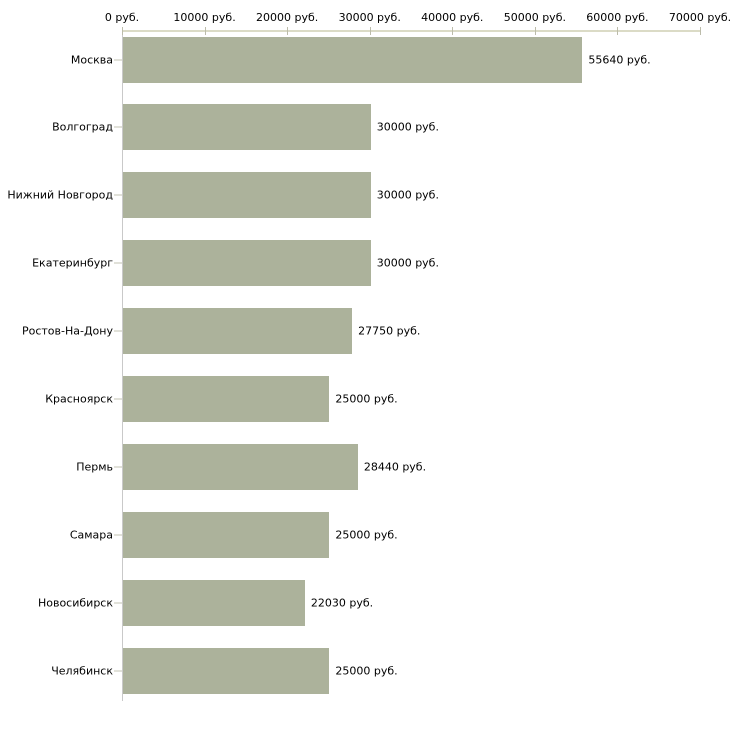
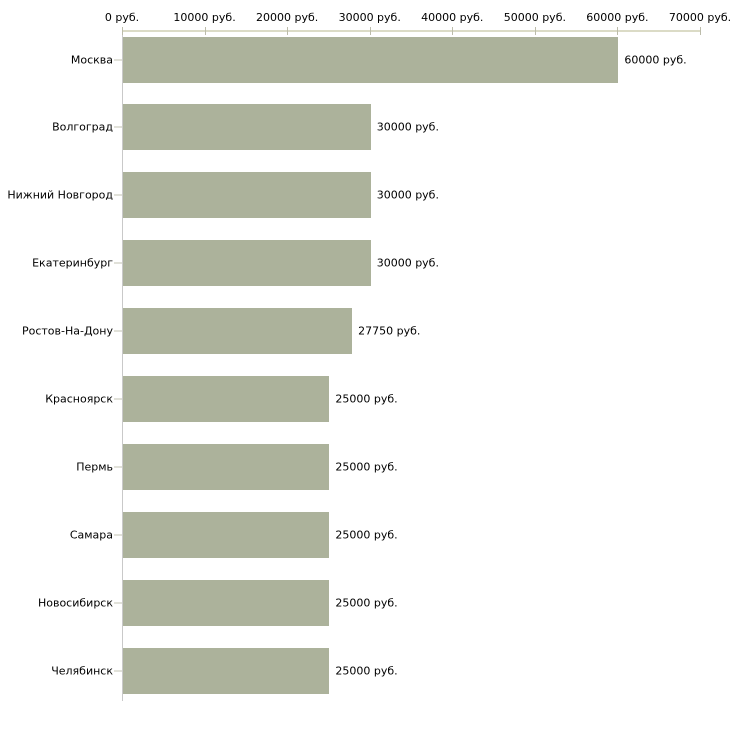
Москва: 55640 -> 60000
Пермь: 28440 -> 25000
Новосибирск: 22030 -> 25000
